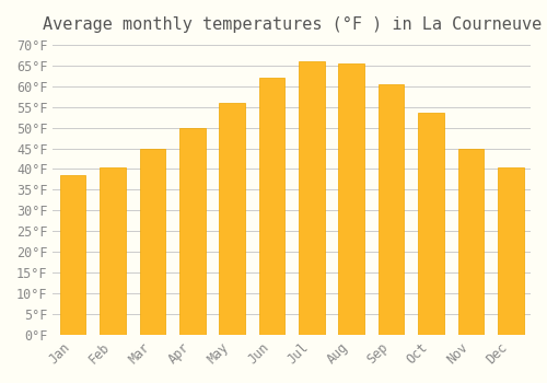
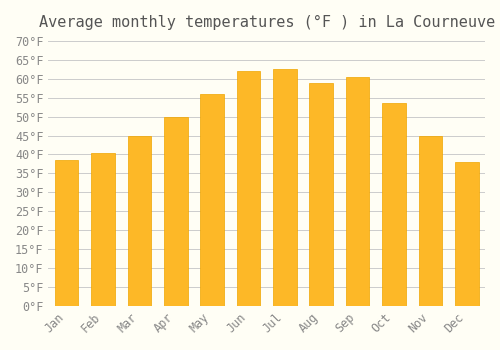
Jul: 66.0°F -> 62.5°F
Aug: 65.5°F -> 59.0°F
Dec: 40.5°F -> 38.0°F
